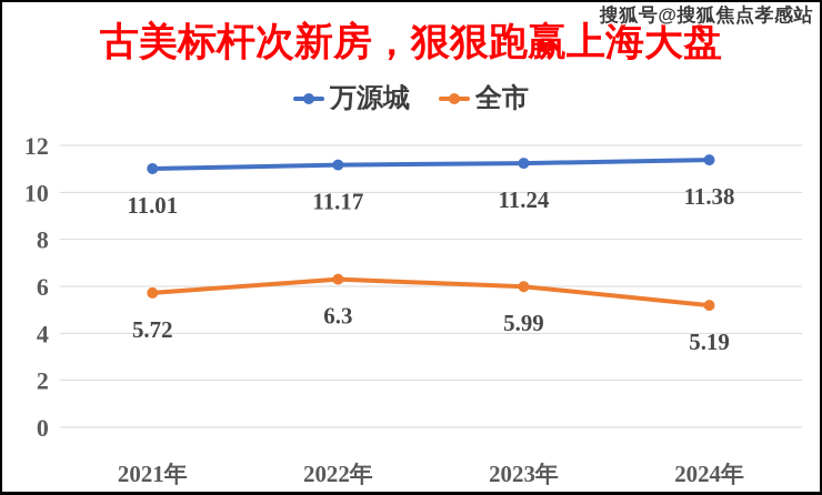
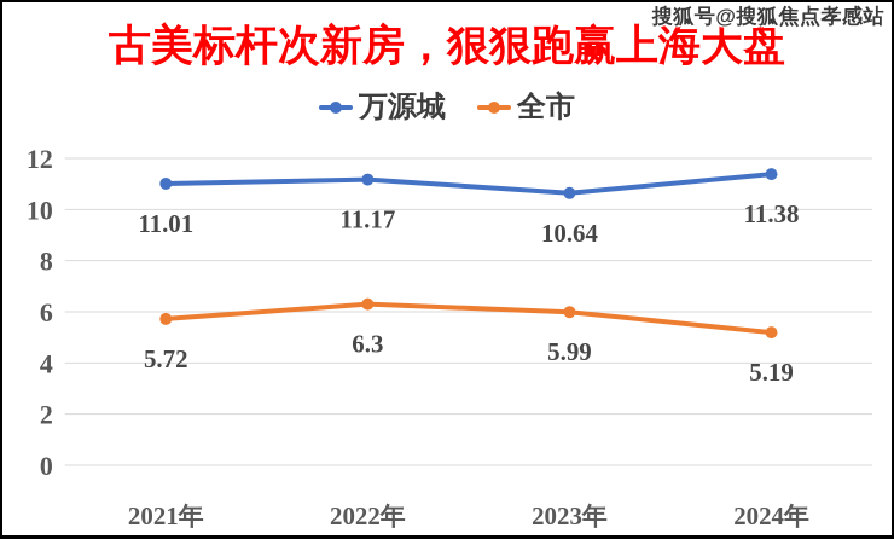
万源城/2023年: 11.24 -> 10.64
